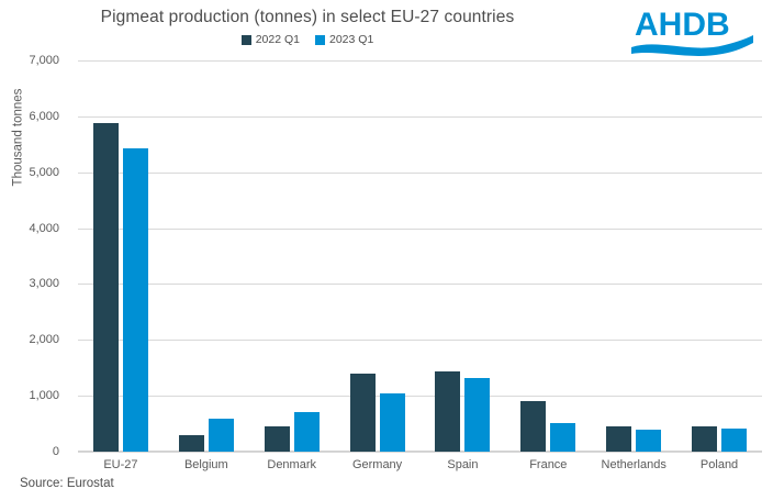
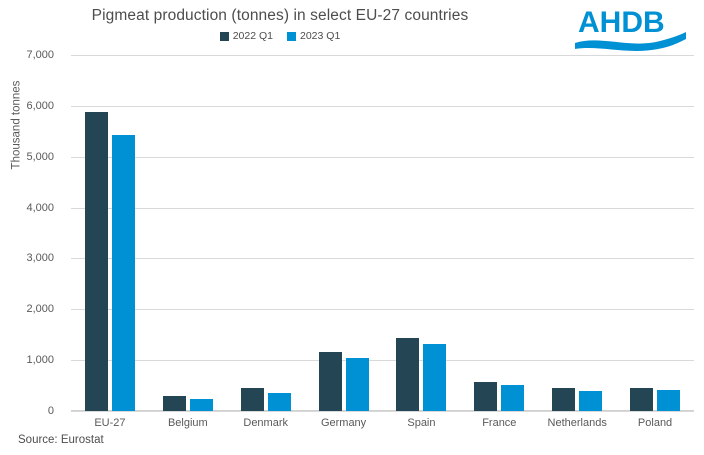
2023 Q1/Belgium: 600 -> 200
2023 Q1/Denmark: 700 -> 400
2022 Q1/Germany: 1400 -> 1200
2022 Q1/France: 900 -> 600
